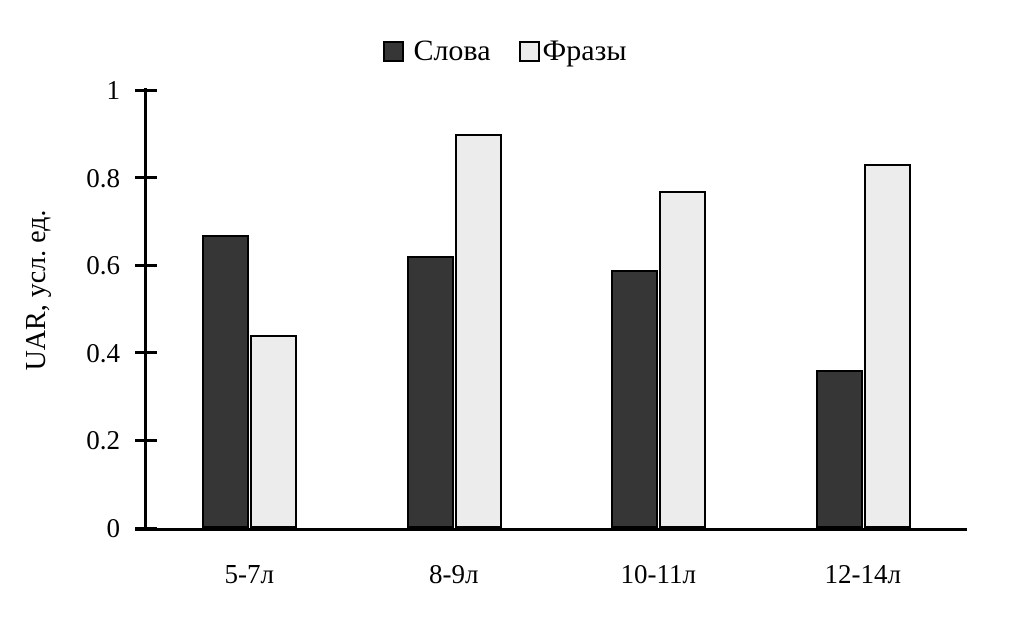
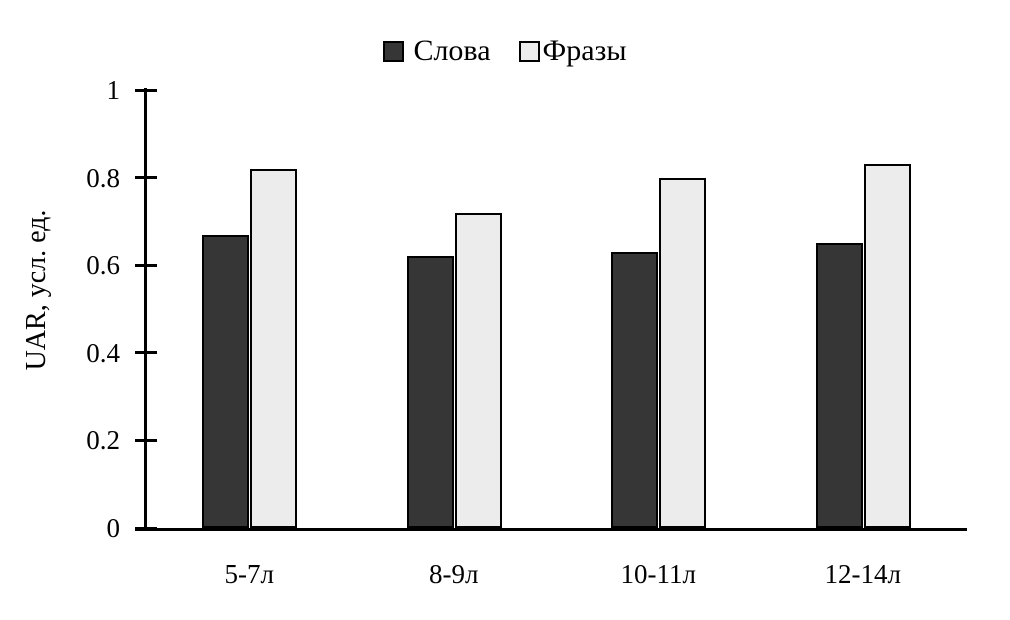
Фразы/5-7л: 0.44 -> 0.82
Фразы/8-9л: 0.90 -> 0.72
Слова/10-11л: 0.59 -> 0.63
Фразы/10-11л: 0.77 -> 0.80
Слова/12-14л: 0.36 -> 0.65
